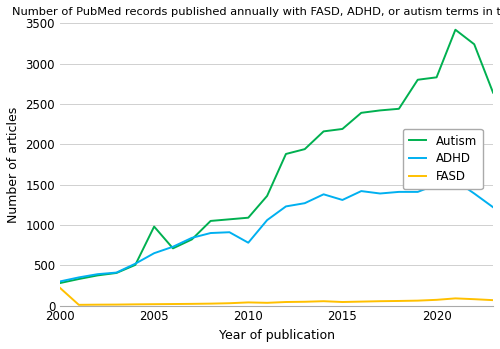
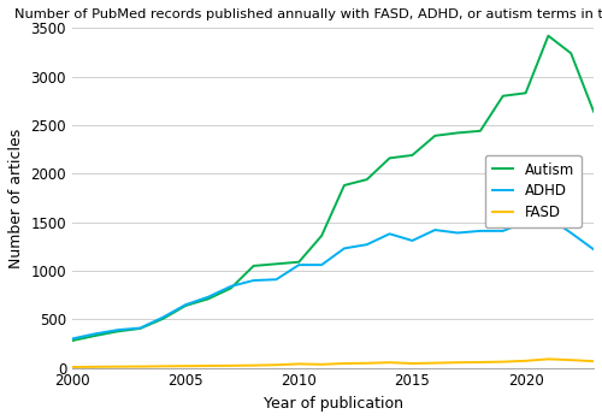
FASD/2000: 220 -> 10
Autism/2005: 980 -> 640
ADHD/2010: 780 -> 1060
